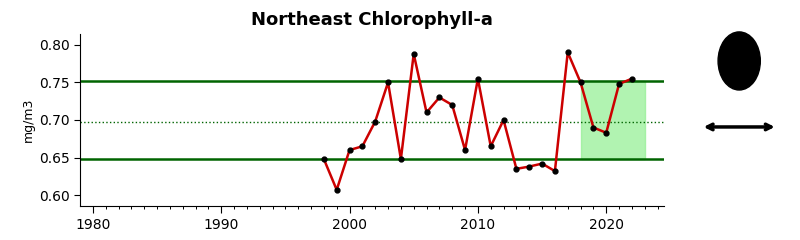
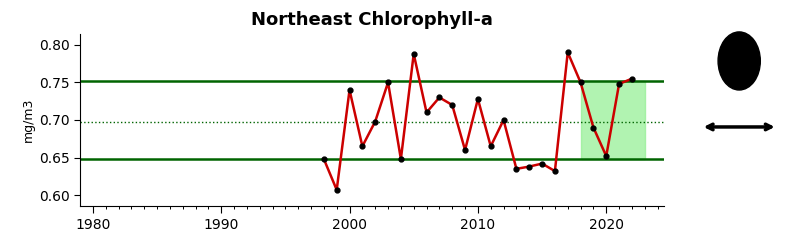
2000: 0.660 -> 0.740
2010: 0.755 -> 0.728
2020: 0.683 -> 0.652
